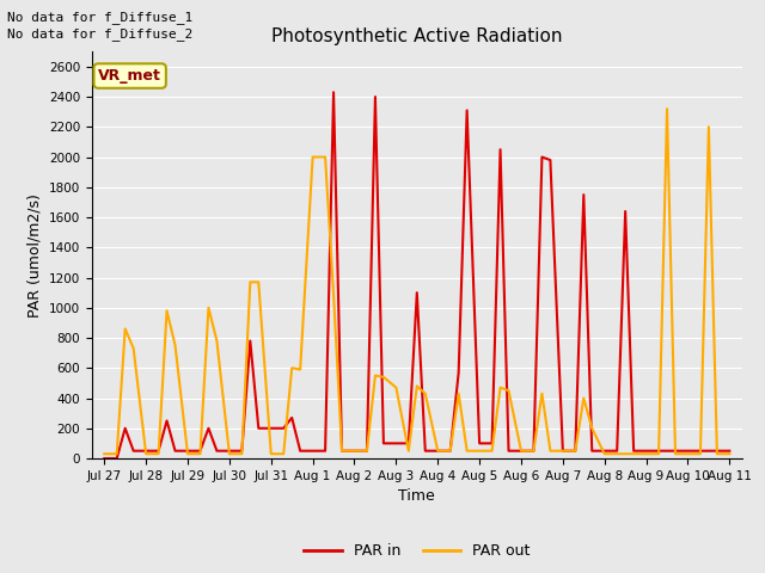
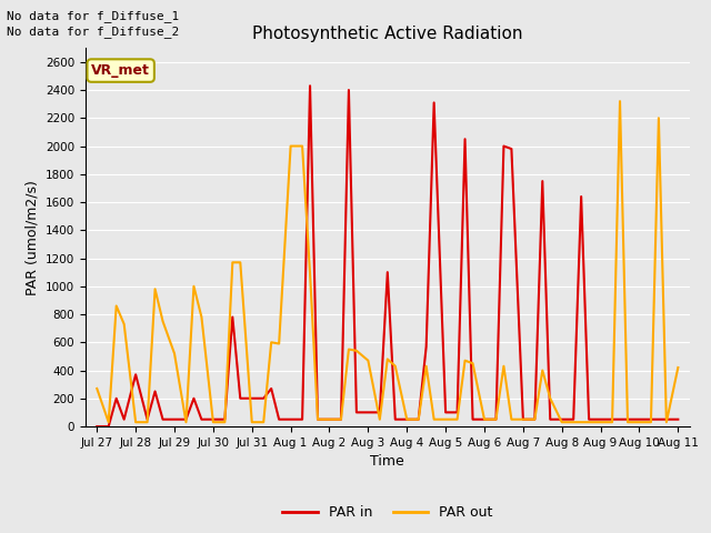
PAR out/Jul 27: 30 -> 270
PAR in/Jul 28: 50 -> 370
PAR out/Jul 29: 30 -> 520
PAR out/Aug 11: 30 -> 420
